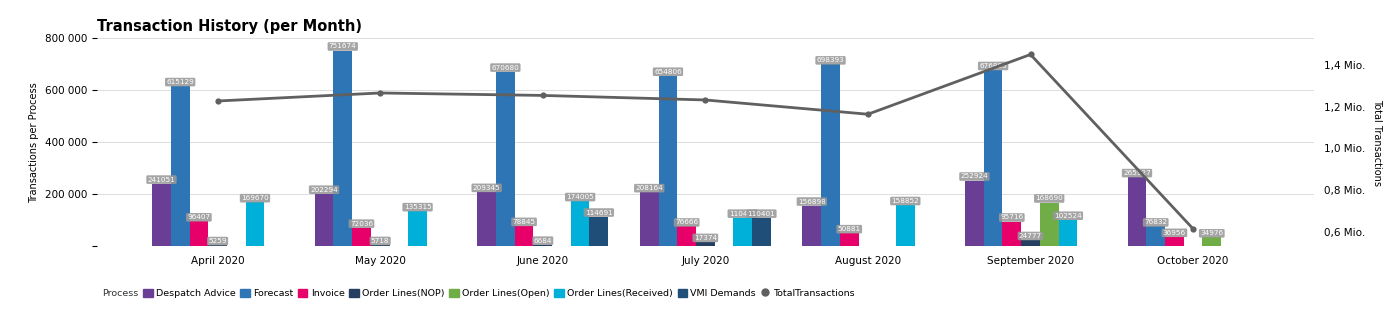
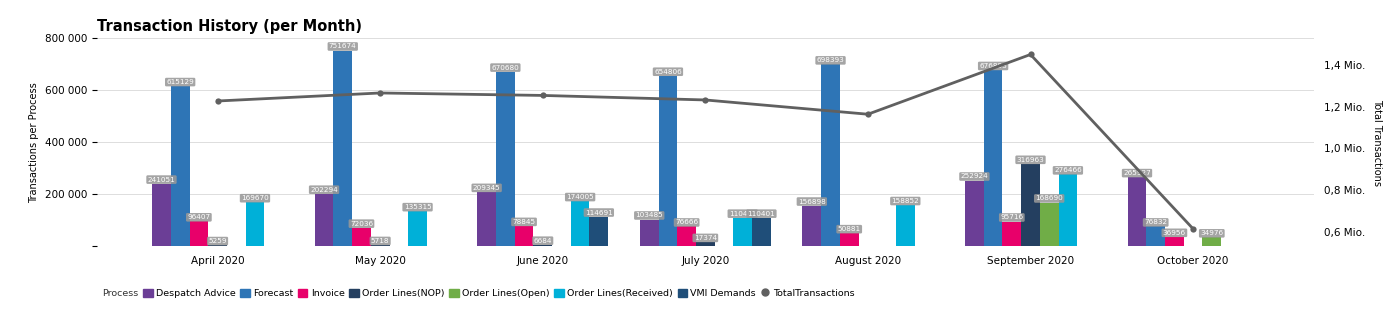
Despatch Advice/July 2020: 208164 -> 103485
Order Lines(NOP)/September 2020: 24777 -> 316963
Order Lines(Received)/September 2020: 102524 -> 276466
